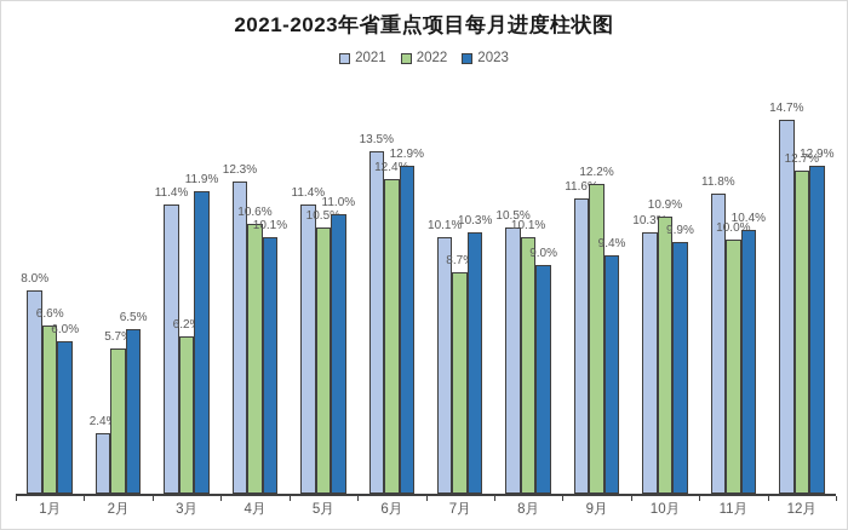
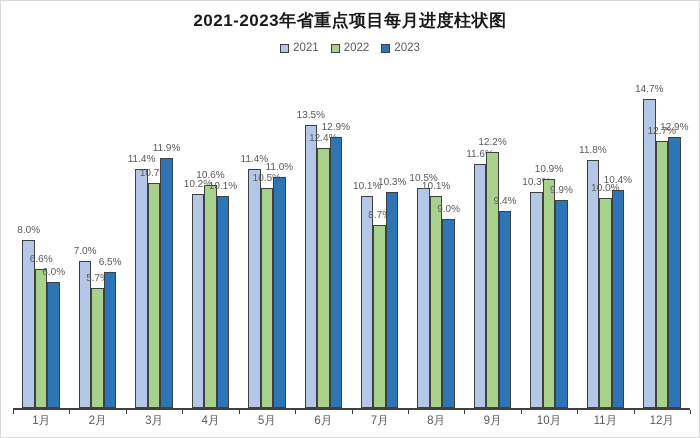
2021/2月: 2.4% -> 7.0%
2022/3月: 6.2% -> 10.7%
2021/4月: 12.3% -> 10.2%
